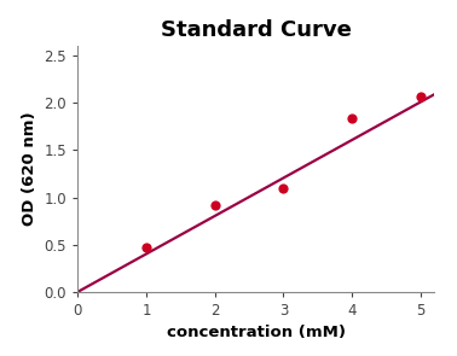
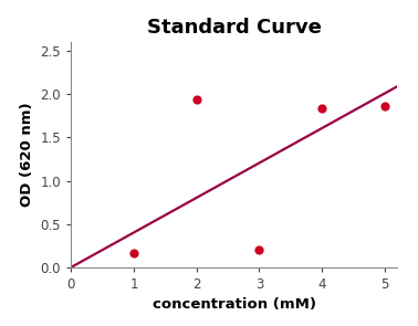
1: 0.47 -> 0.16
2: 0.92 -> 1.94
3: 1.10 -> 0.20
5: 2.07 -> 1.86
